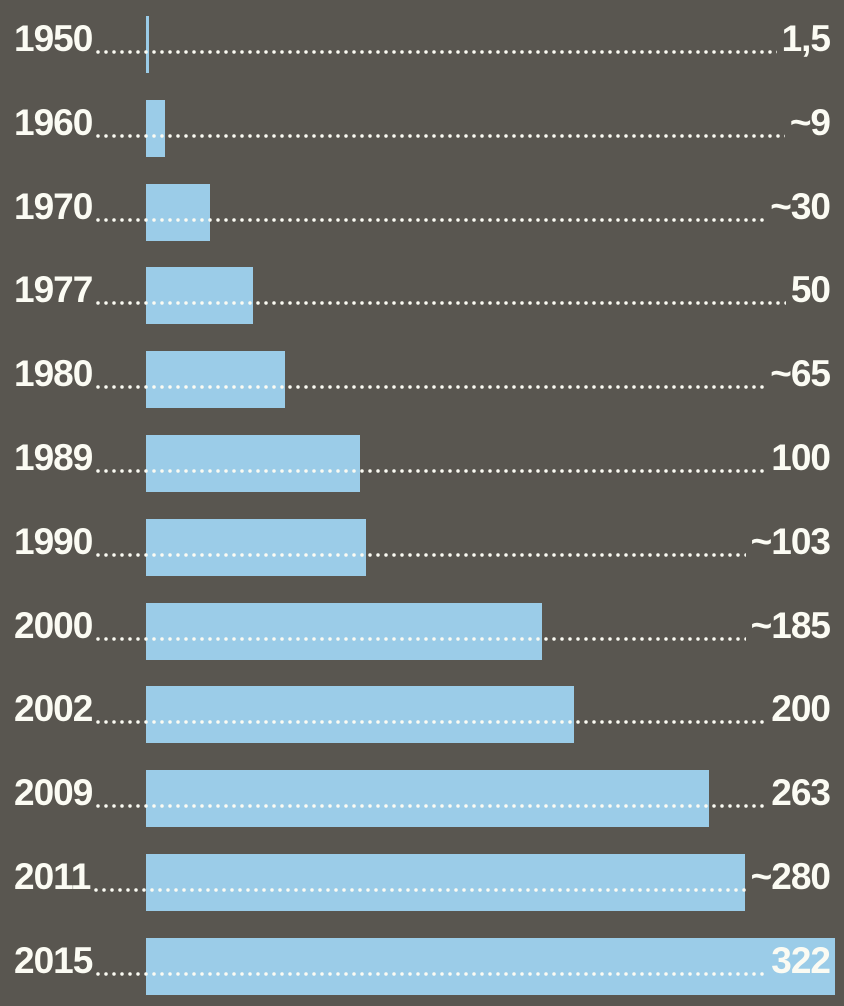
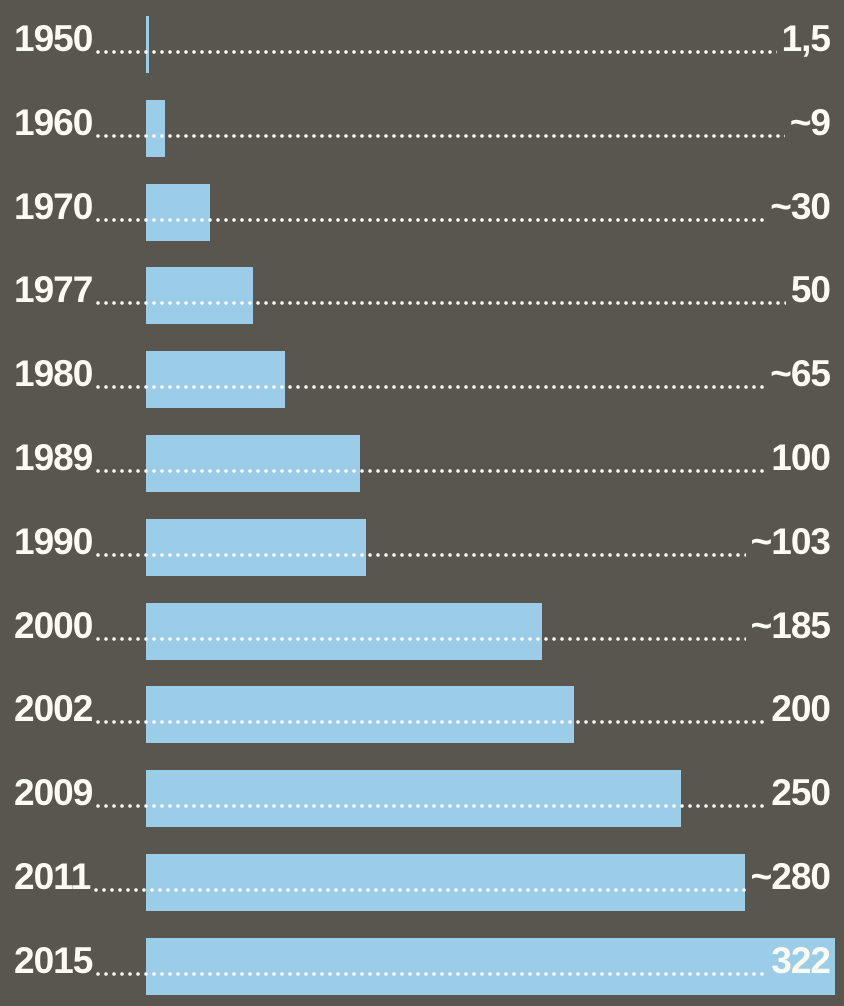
2009: 263 -> 250
